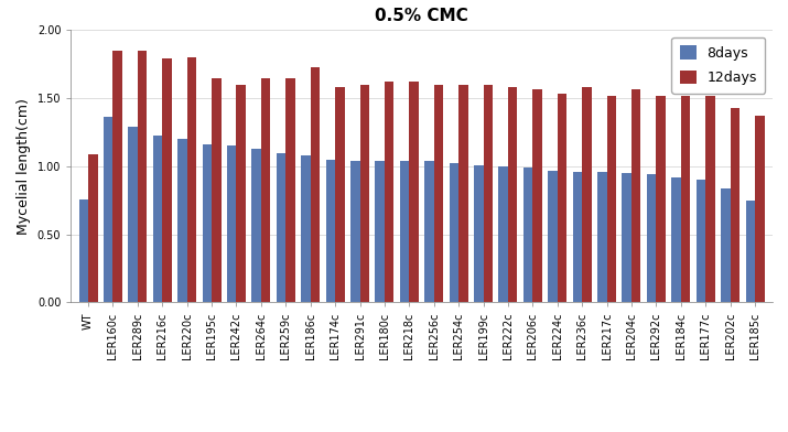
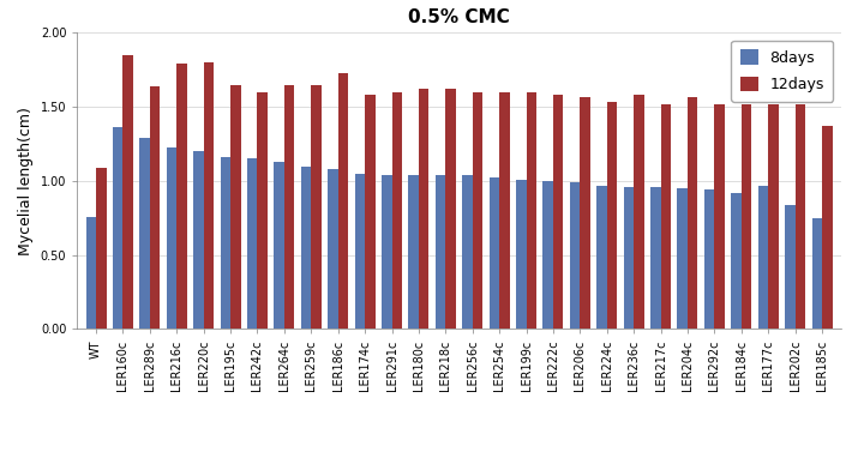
12days/LER289c: 1.85 -> 1.64
8days/LER177c: 0.90 -> 0.97
12days/LER202c: 1.43 -> 1.52
